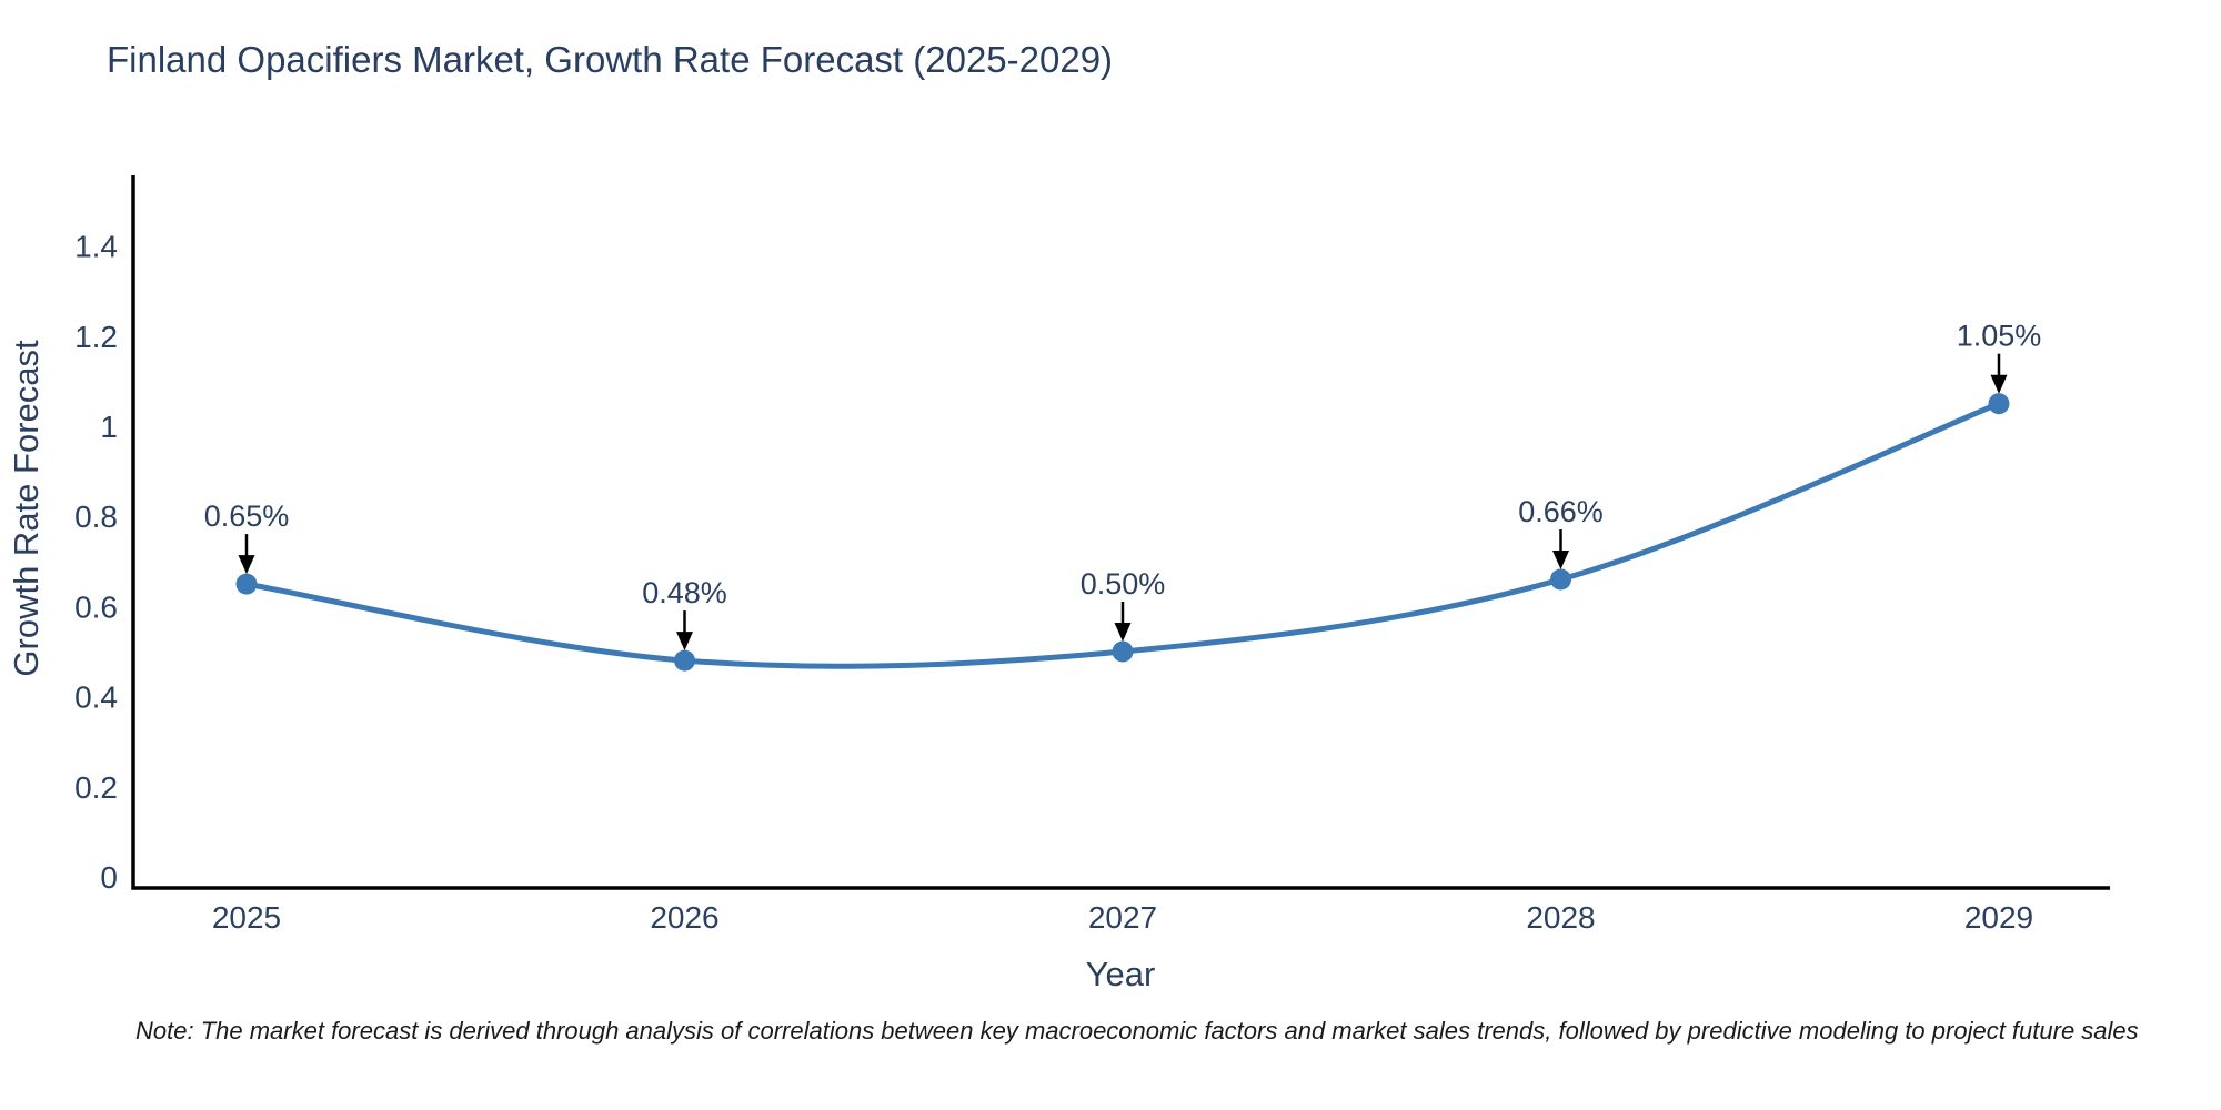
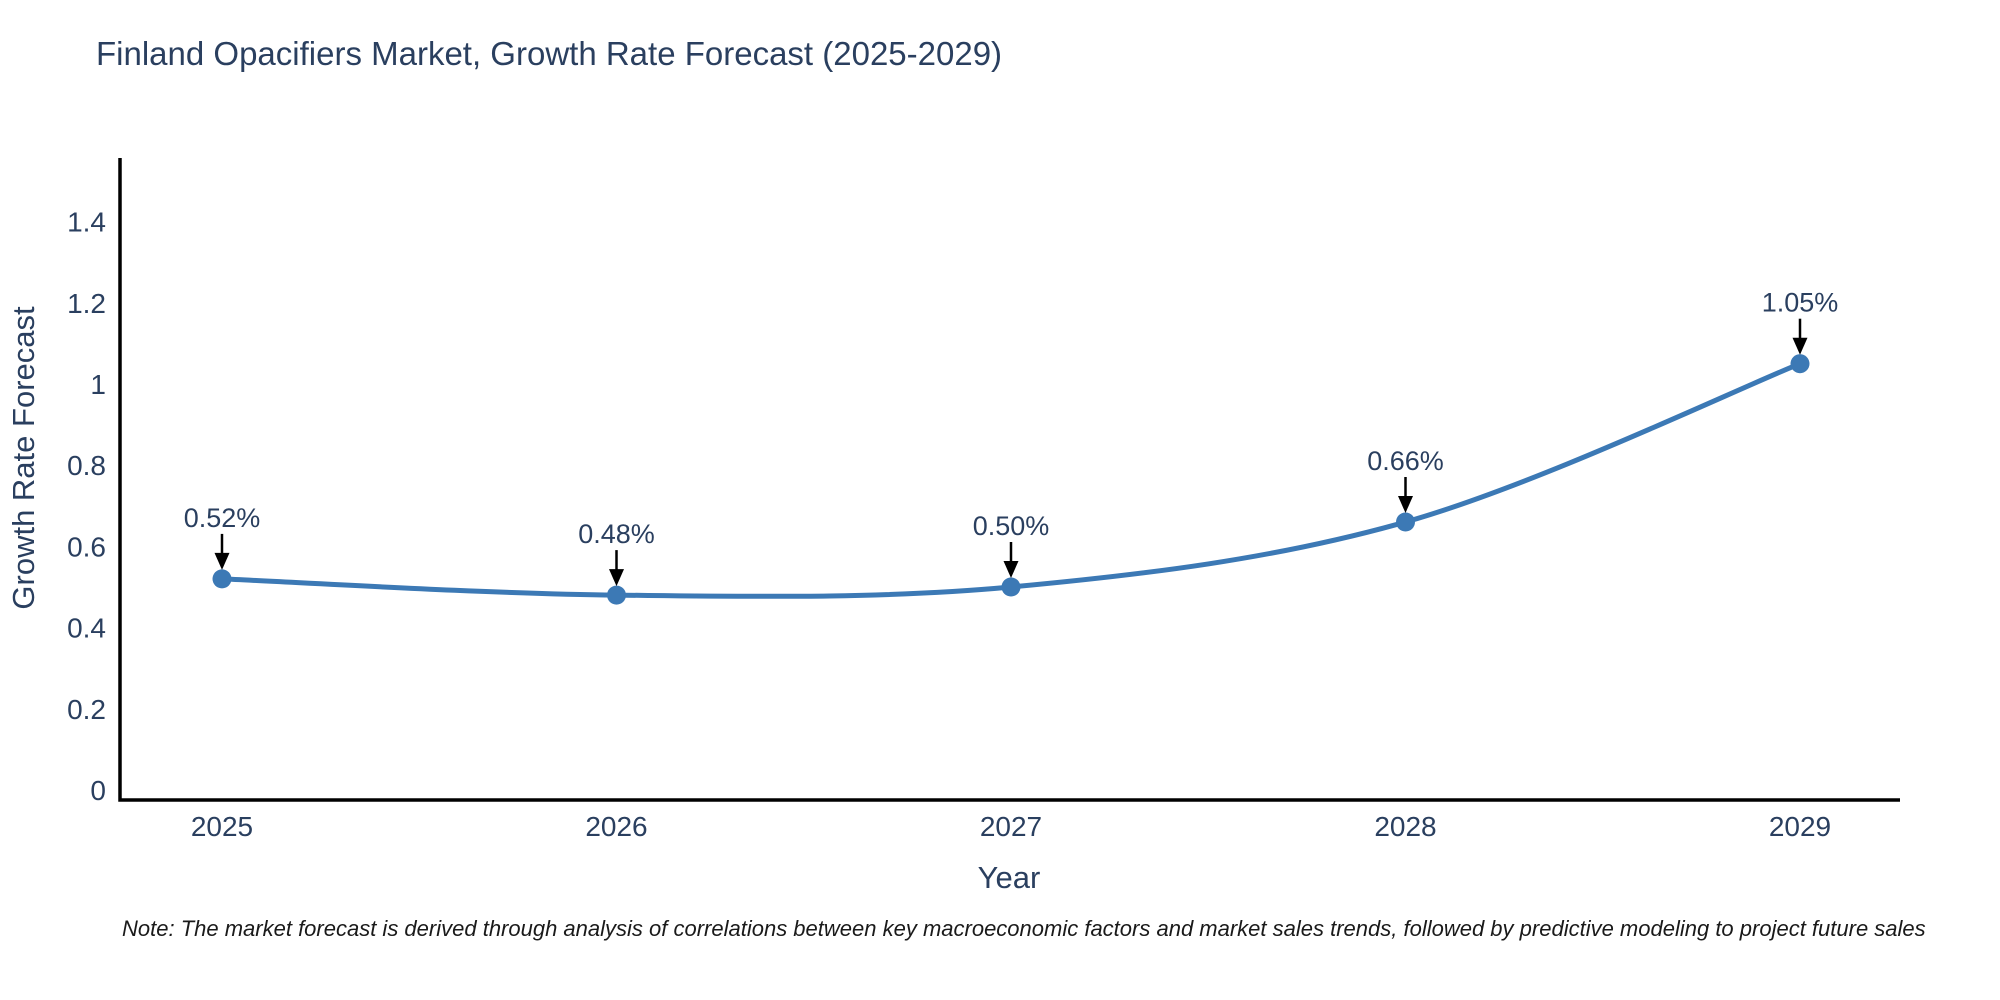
2025: 0.65% -> 0.52%
